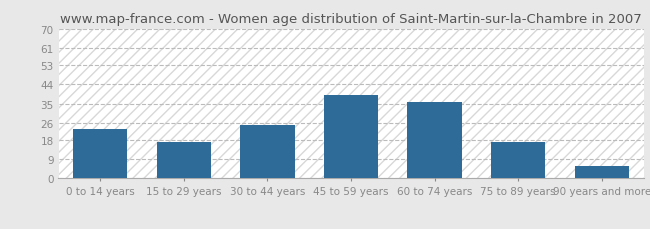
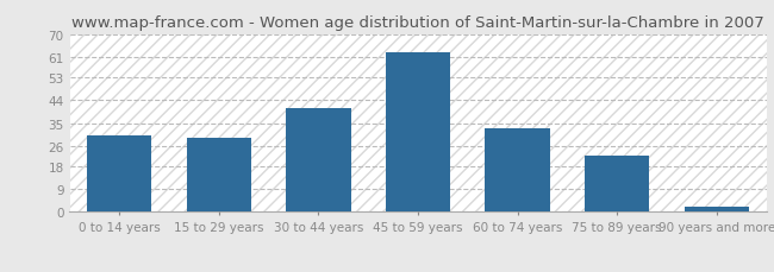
0 to 14 years: 23 -> 30
15 to 29 years: 17 -> 29
30 to 44 years: 25 -> 41
45 to 59 years: 39 -> 63
60 to 74 years: 36 -> 33
75 to 89 years: 17 -> 22
90 years and more: 6 -> 2
